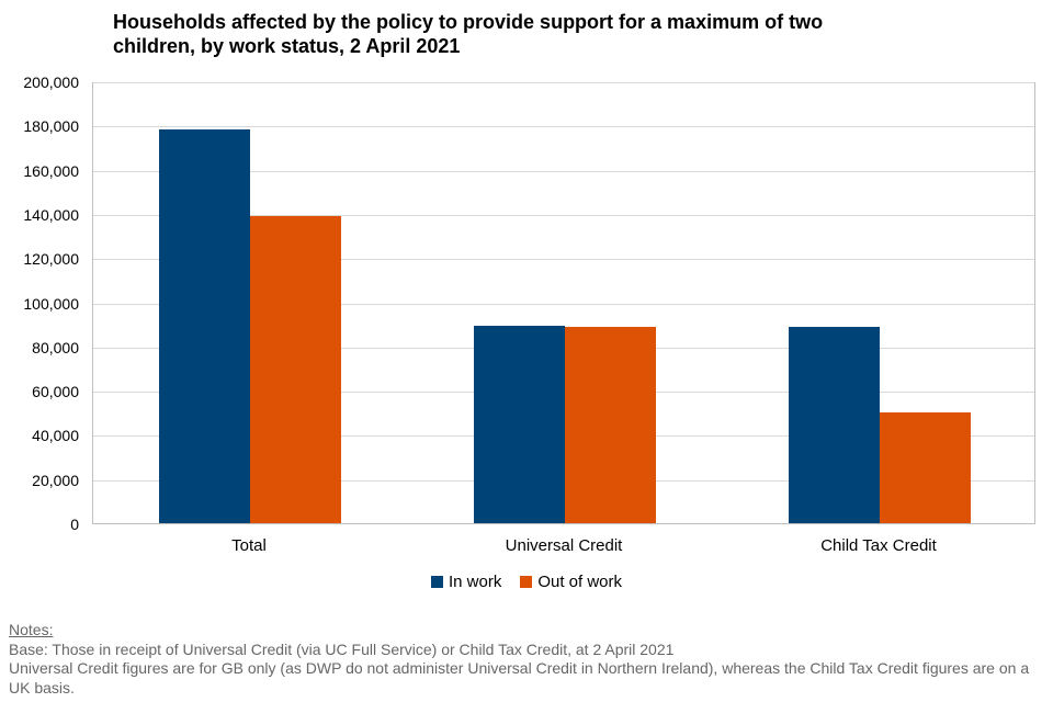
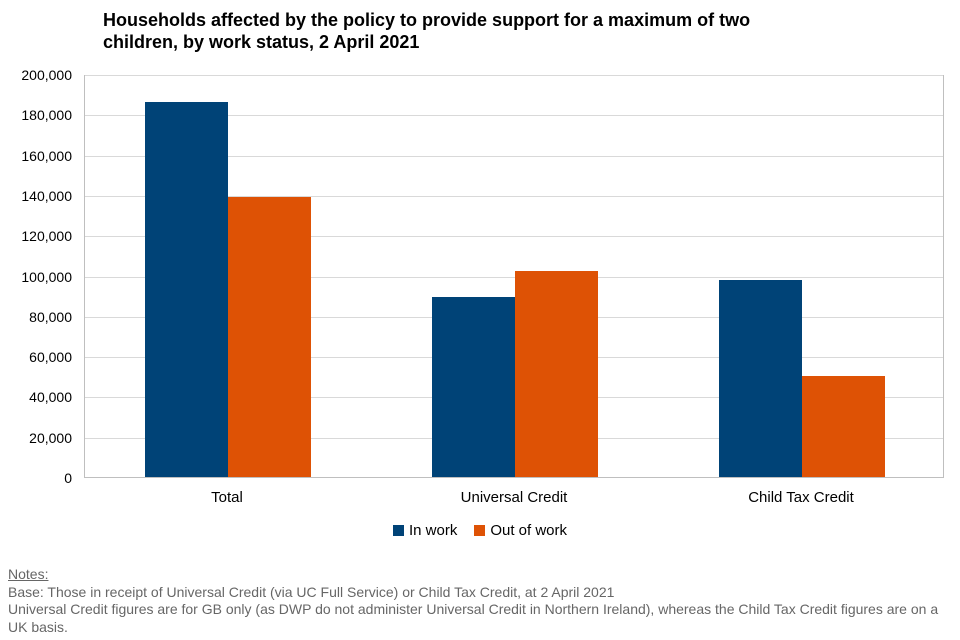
In work/Total: 178000 -> 186000
Out of work/Universal Credit: 89000 -> 102000
In work/Child Tax Credit: 89000 -> 98000
